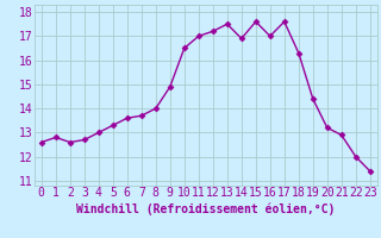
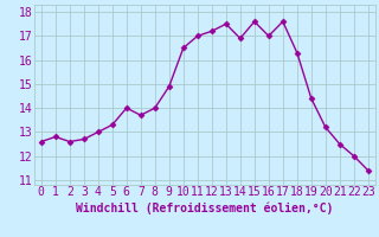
6: 13.6 -> 14.0
21: 12.9 -> 12.5
